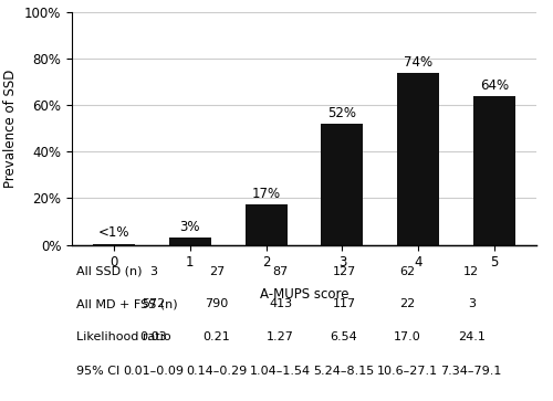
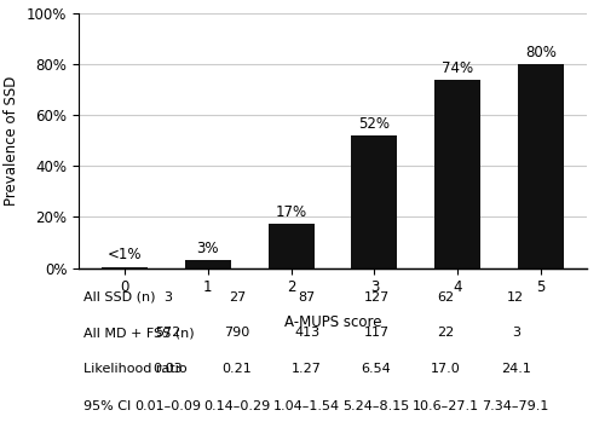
5: 64% -> 80%
